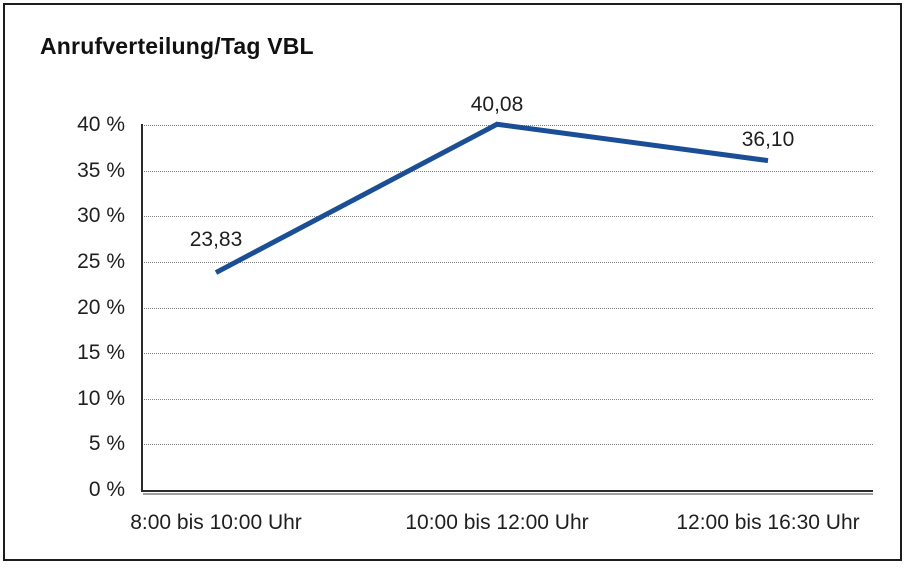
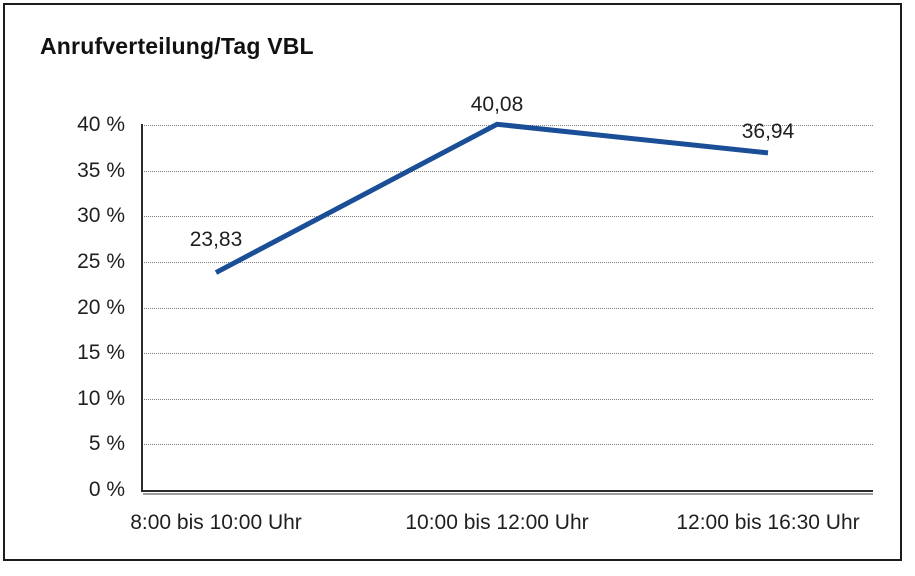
12:00 bis 16:30 Uhr: 36,10 -> 36,94
